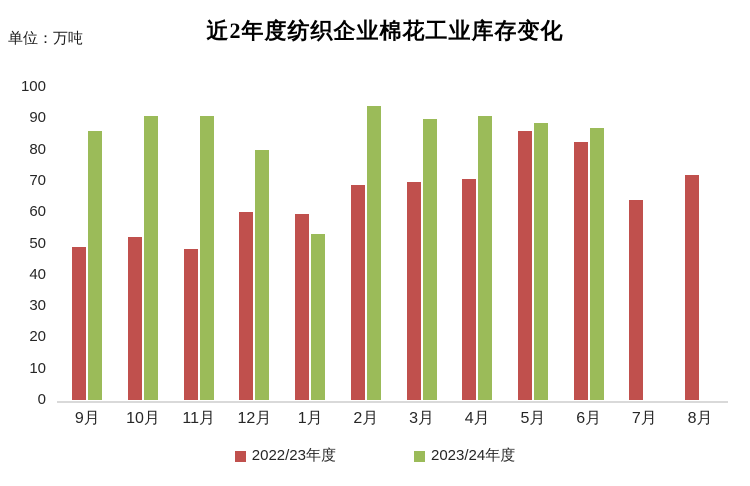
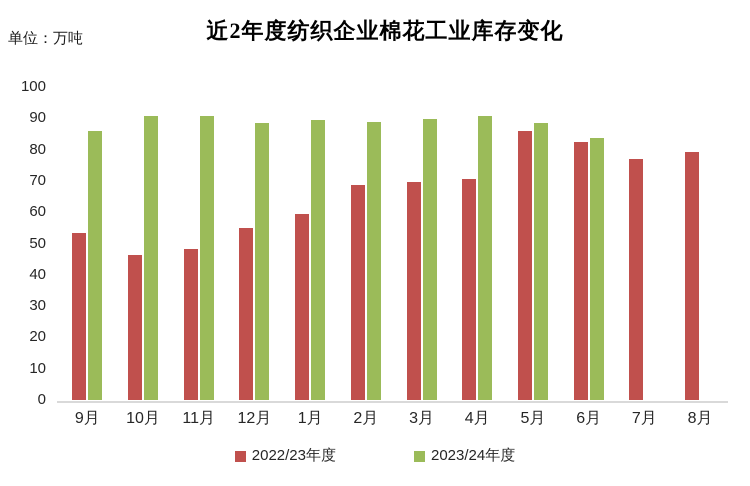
2022/23年度/9月: 49 -> 54
2022/23年度/10月: 52 -> 46
2022/23年度/12月: 60 -> 55
2023/24年度/12月: 80 -> 89
2023/24年度/1月: 53 -> 90
2023/24年度/2月: 94 -> 89
2023/24年度/6月: 87 -> 84
2022/23年度/7月: 64 -> 77
2022/23年度/8月: 72 -> 79
